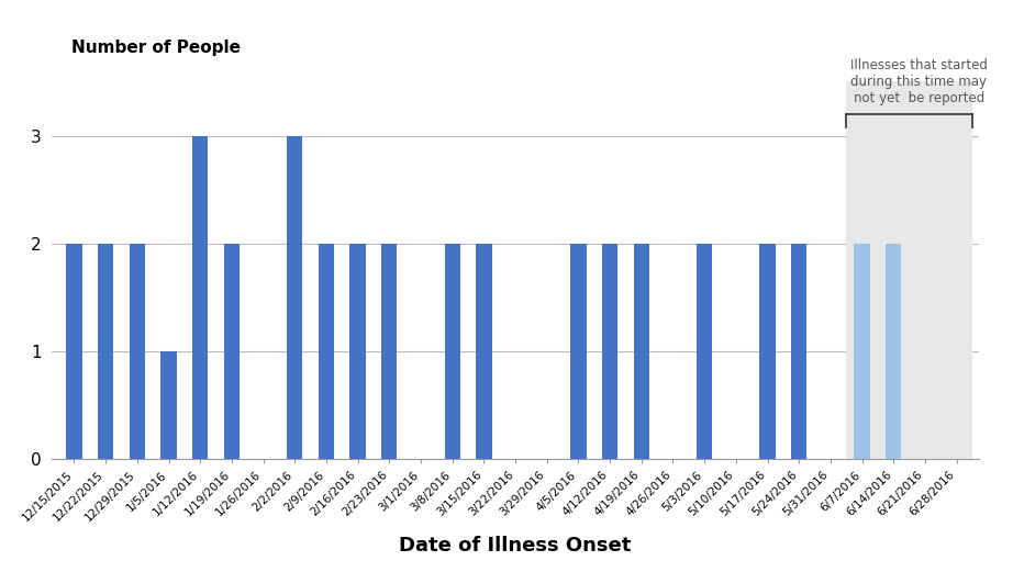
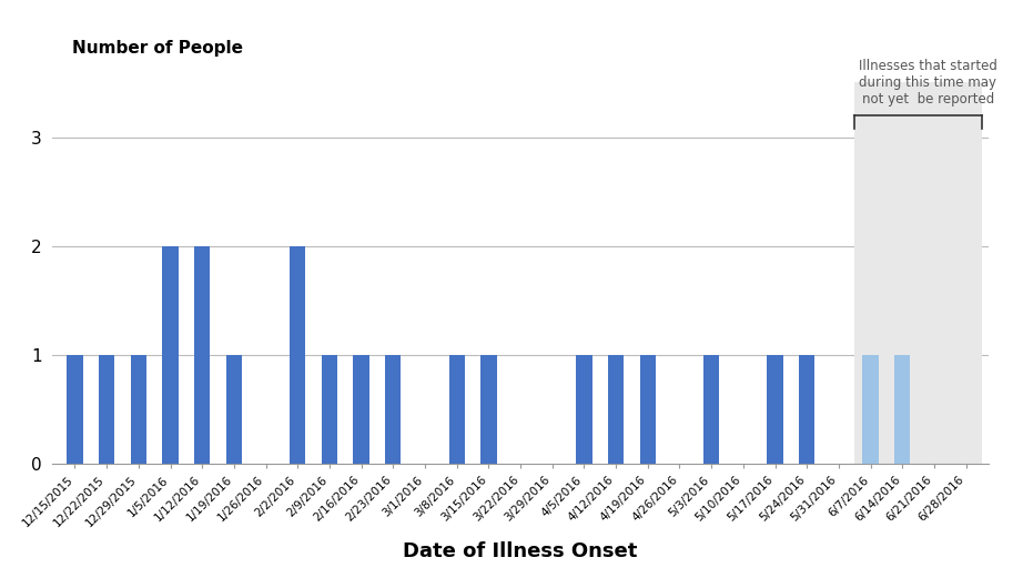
12/15/2015: 2 -> 1
12/22/2015: 2 -> 1
12/29/2015: 2 -> 1
1/5/2016: 1 -> 2
1/12/2016: 3 -> 2
1/19/2016: 2 -> 1
2/2/2016: 3 -> 2
2/9/2016: 2 -> 1
2/16/2016: 2 -> 1
2/23/2016: 2 -> 1
3/8/2016: 2 -> 1
3/15/2016: 2 -> 1
4/5/2016: 2 -> 1
4/12/2016: 2 -> 1
4/19/2016: 2 -> 1
5/3/2016: 2 -> 1
5/17/2016: 2 -> 1
5/24/2016: 2 -> 1
6/7/2016: 2 -> 1
6/14/2016: 2 -> 1
